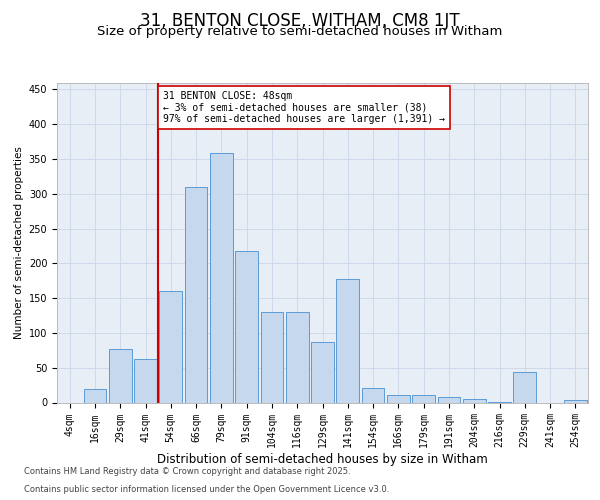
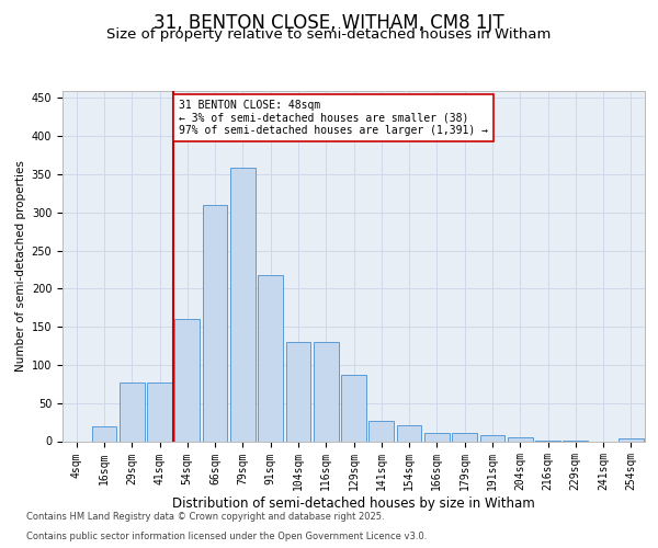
41sqm: 62 -> 77
141sqm: 178 -> 27
229sqm: 44 -> 1
